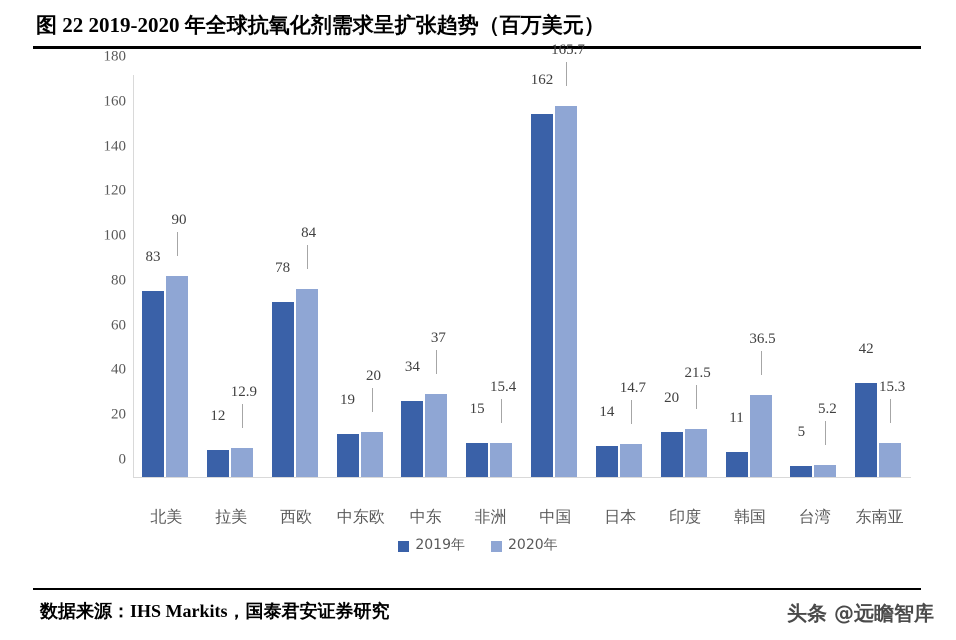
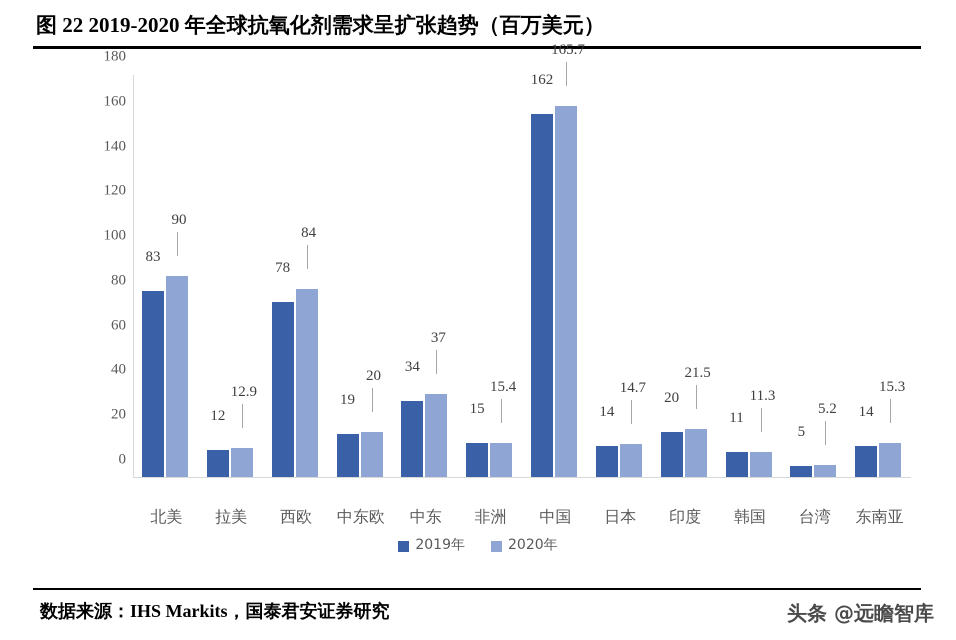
2020年/韩国: 36.5 -> 11.3
2019年/东南亚: 42 -> 14
